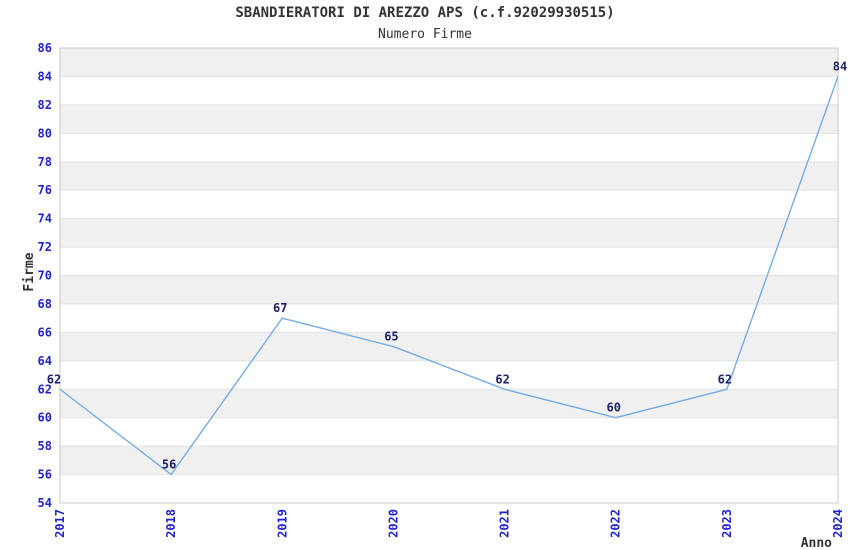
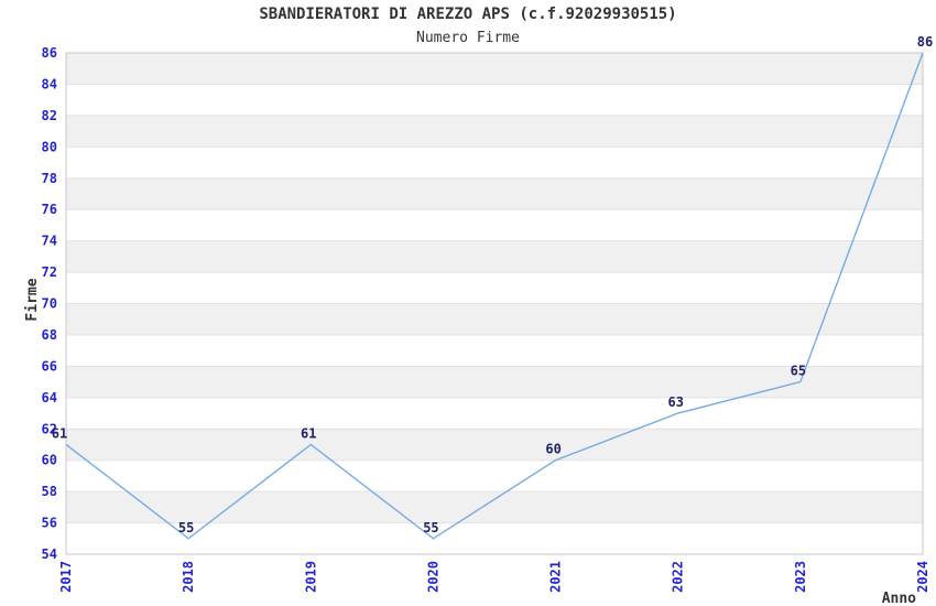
2017: 62 -> 61
2018: 56 -> 55
2019: 67 -> 61
2020: 65 -> 55
2021: 62 -> 60
2022: 60 -> 63
2023: 62 -> 65
2024: 84 -> 86
